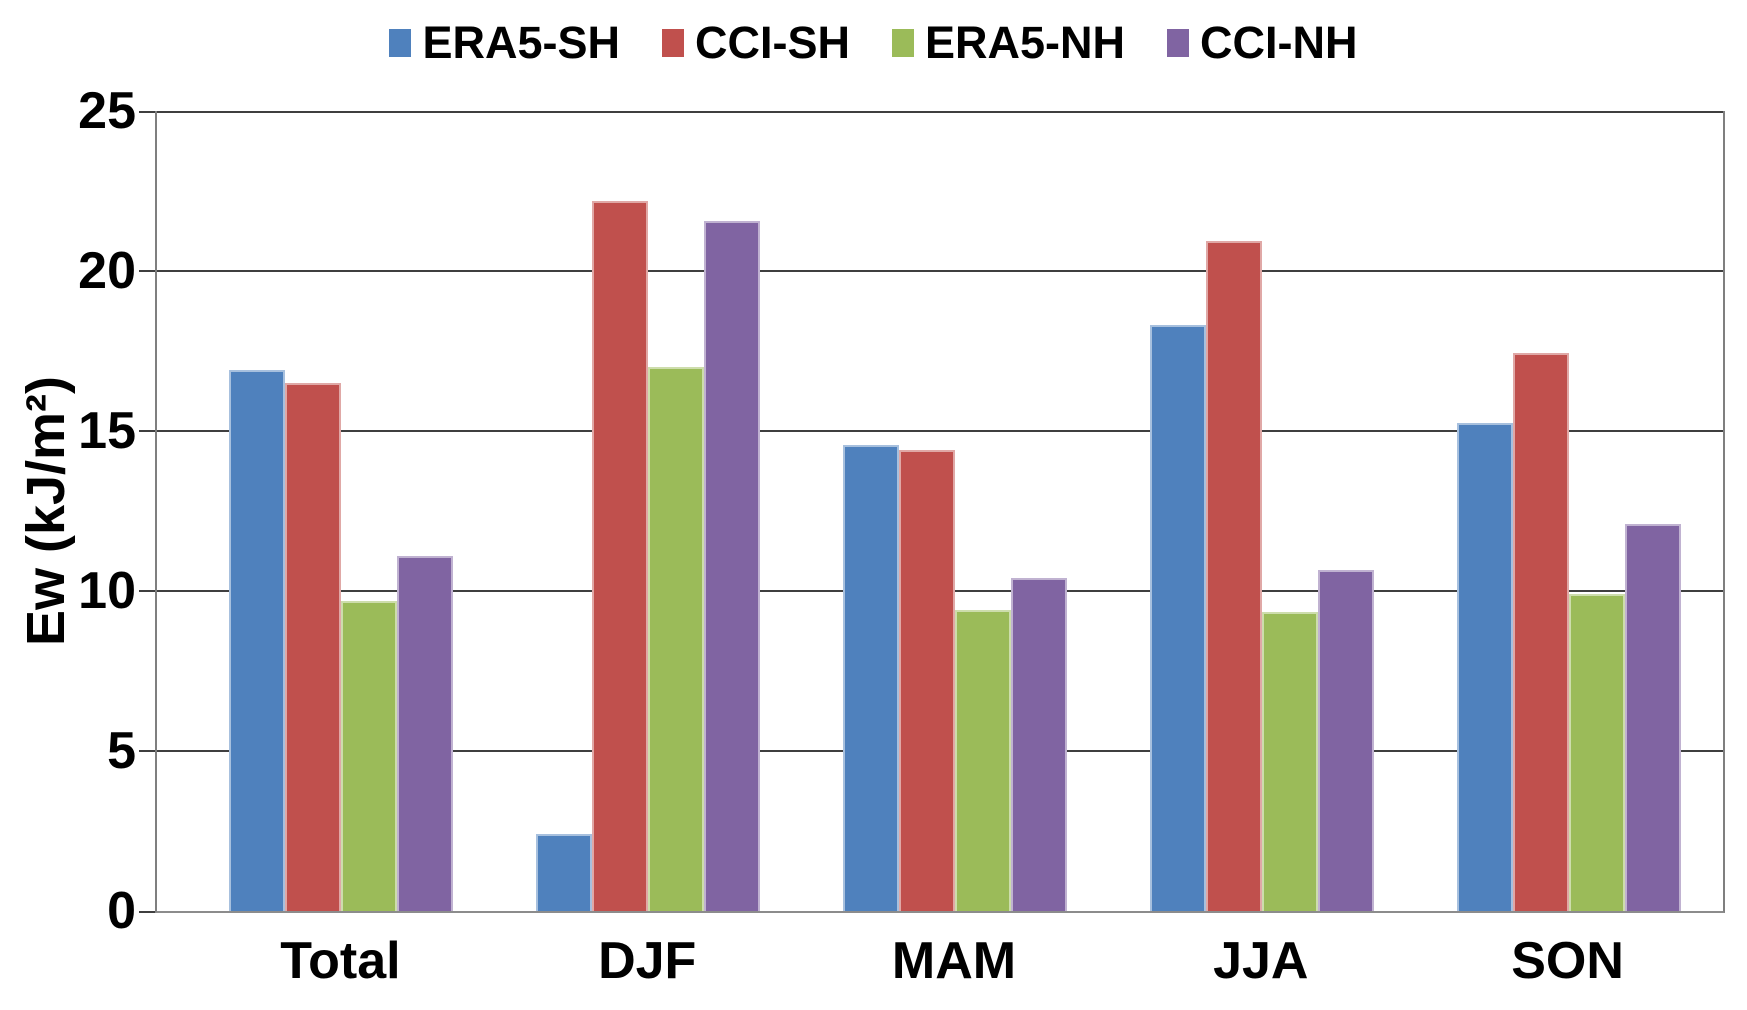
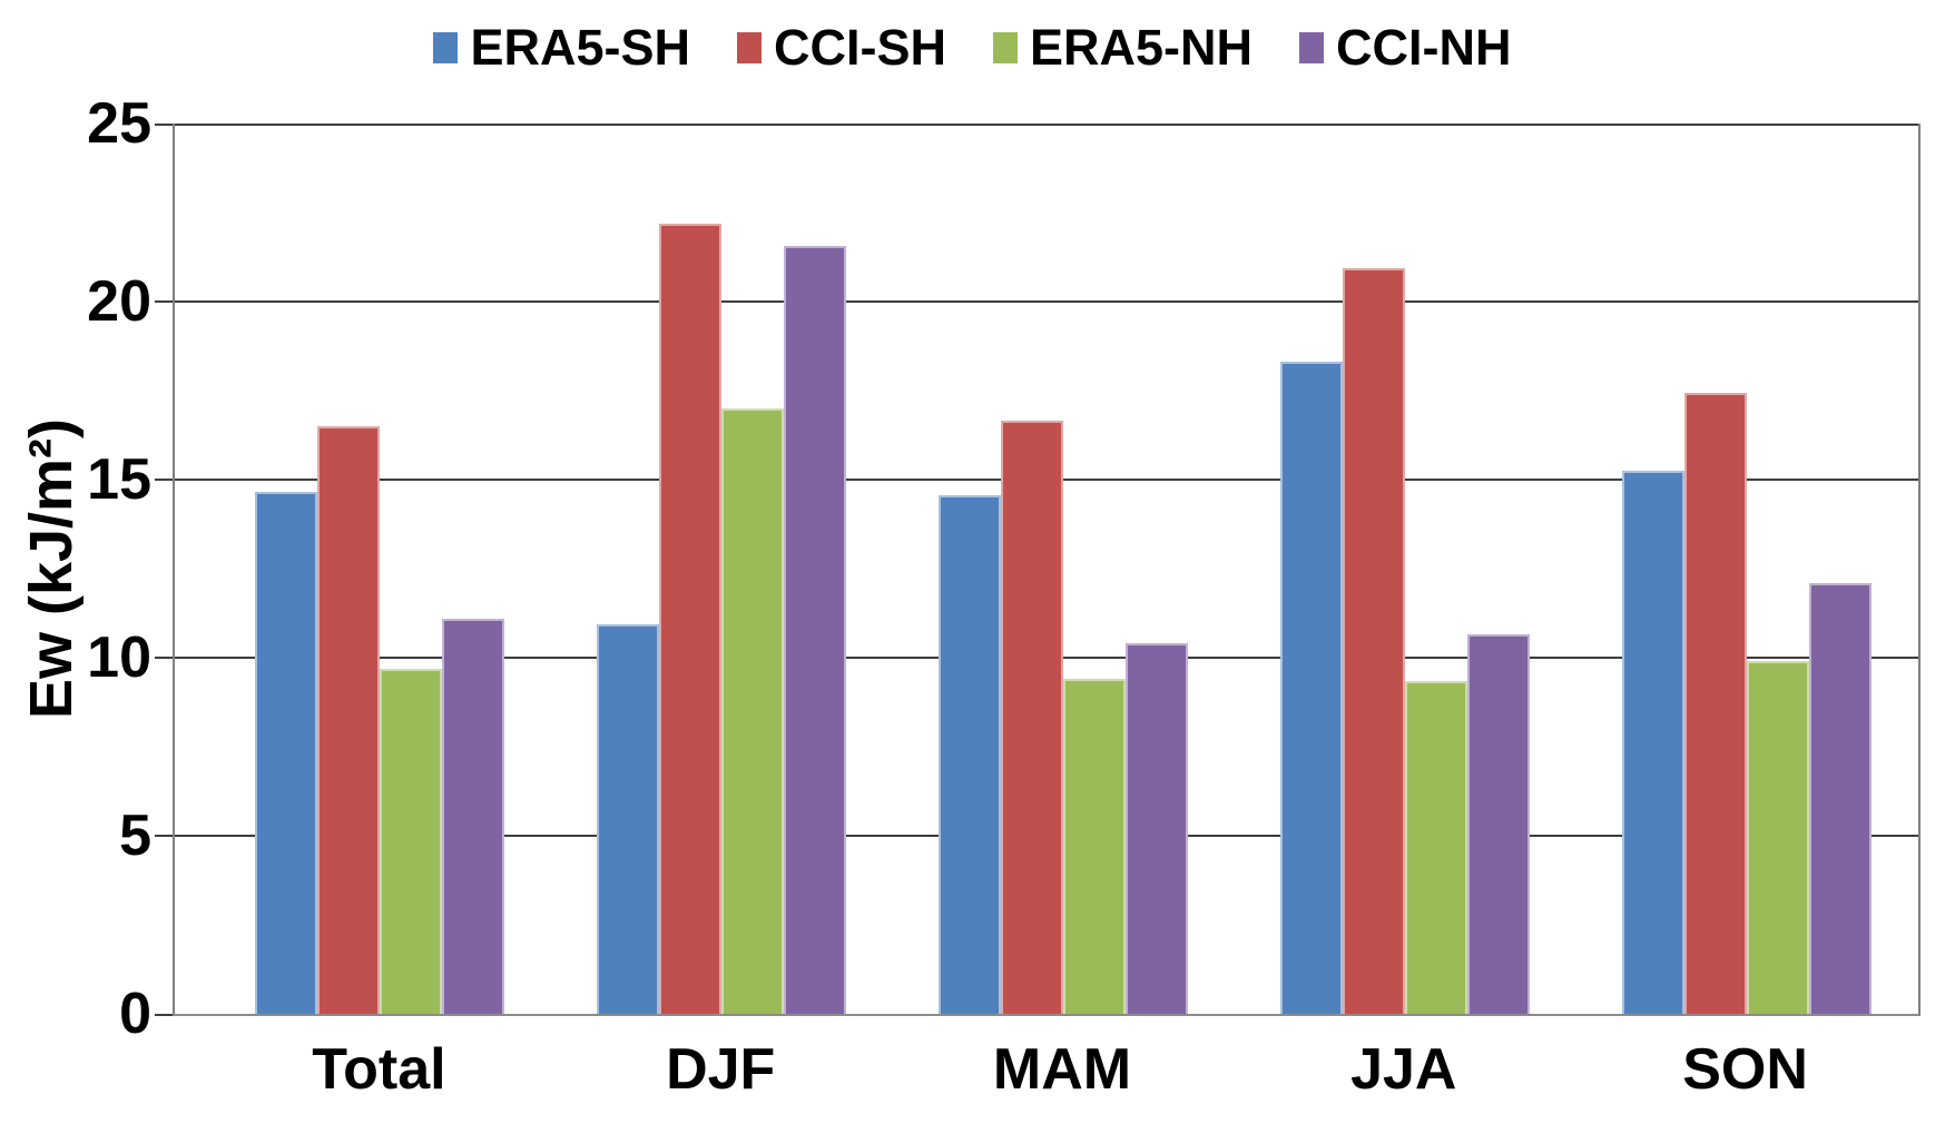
ERA5-SH/Total: 16.9 -> 14.7
ERA5-SH/DJF: 2.4 -> 10.9
CCI-SH/MAM: 14.4 -> 16.6
